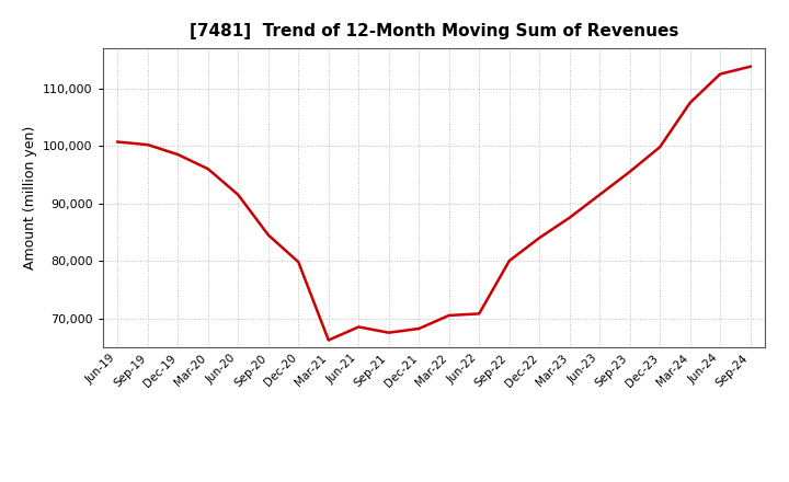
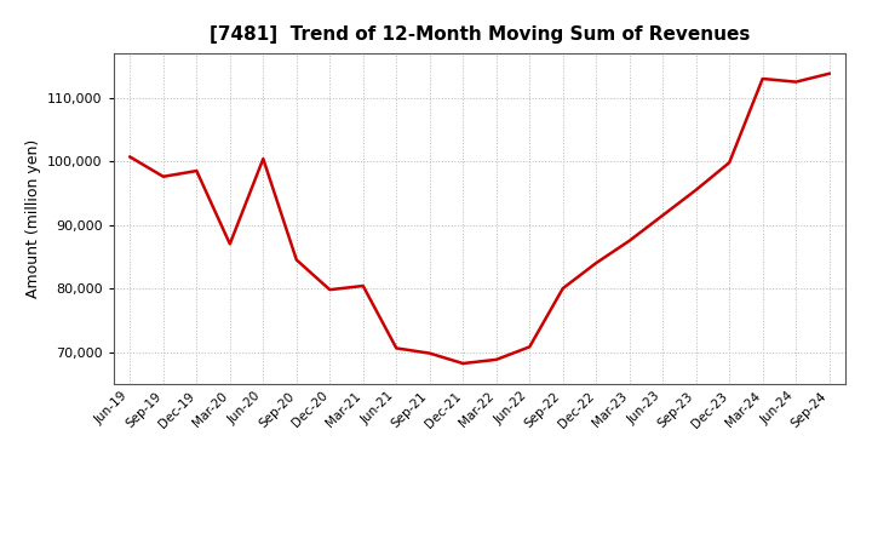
Sep-19: 100,200 -> 97,600
Mar-20: 96,000 -> 87,000
Jun-20: 91,500 -> 100,400
Mar-21: 66,200 -> 80,400
Jun-21: 68,500 -> 70,600
Sep-21: 67,500 -> 69,800
Mar-22: 70,500 -> 68,800
Mar-24: 107,500 -> 113,000
